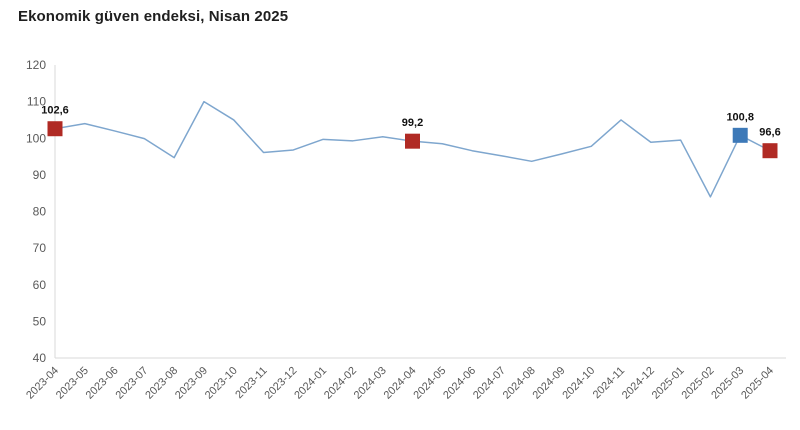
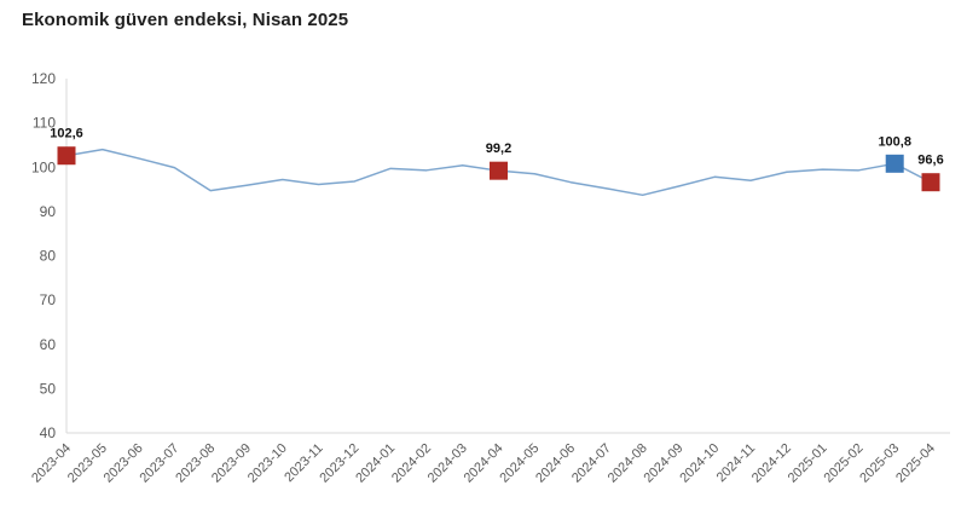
2023-09: 110 -> 96
2023-10: 105 -> 97
2024-11: 105 -> 97
2025-02: 84 -> 99
